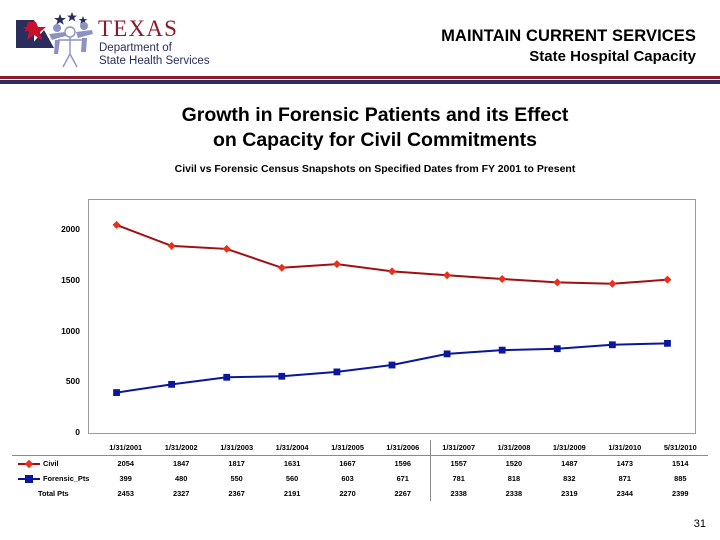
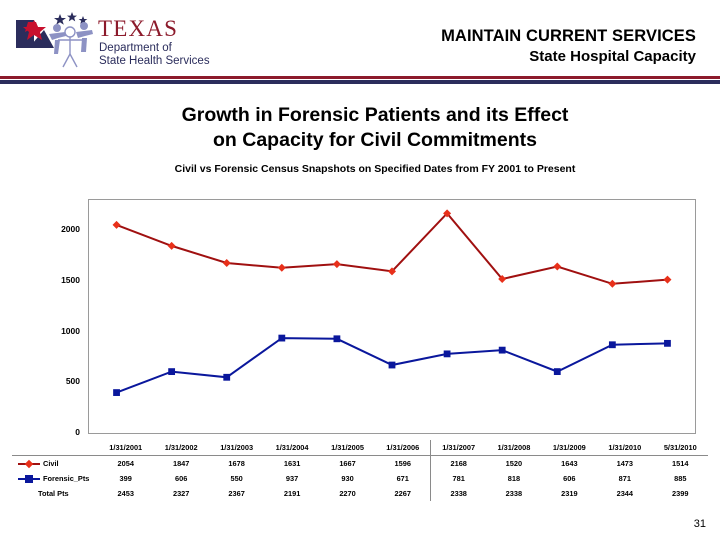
Forensic_Pts/1/31/2002: 480 -> 606
Civil/1/31/2003: 1817 -> 1678
Forensic_Pts/1/31/2004: 560 -> 937
Forensic_Pts/1/31/2005: 603 -> 930
Civil/1/31/2007: 1557 -> 2168
Civil/1/31/2009: 1487 -> 1643
Forensic_Pts/1/31/2009: 832 -> 606
